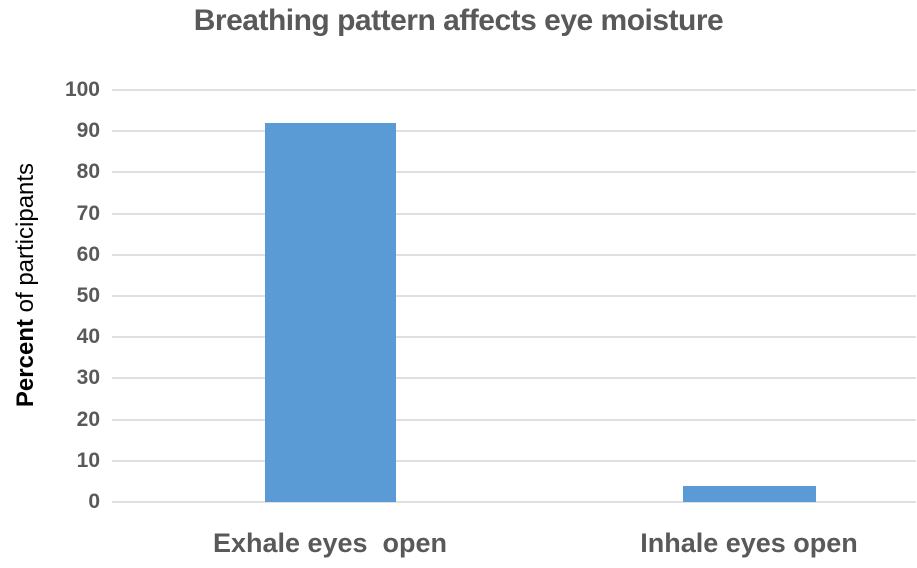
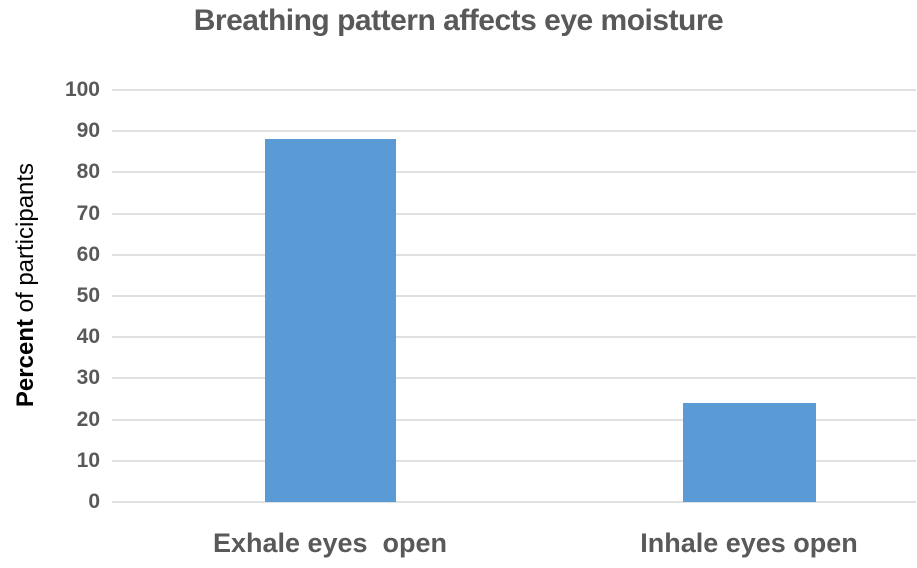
Exhale eyes open: 92 -> 88
Inhale eyes open: 4 -> 24
